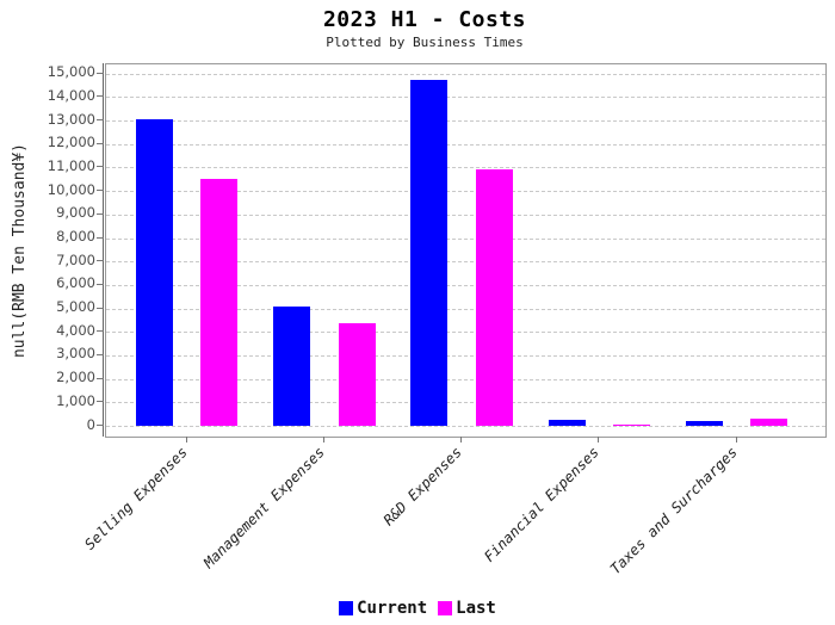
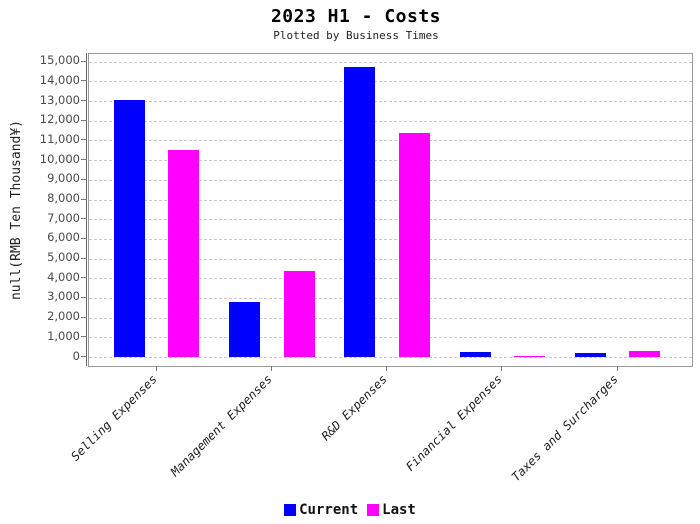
Current/Management Expenses: 5100 -> 2800
Last/R&D Expenses: 10900 -> 11400
